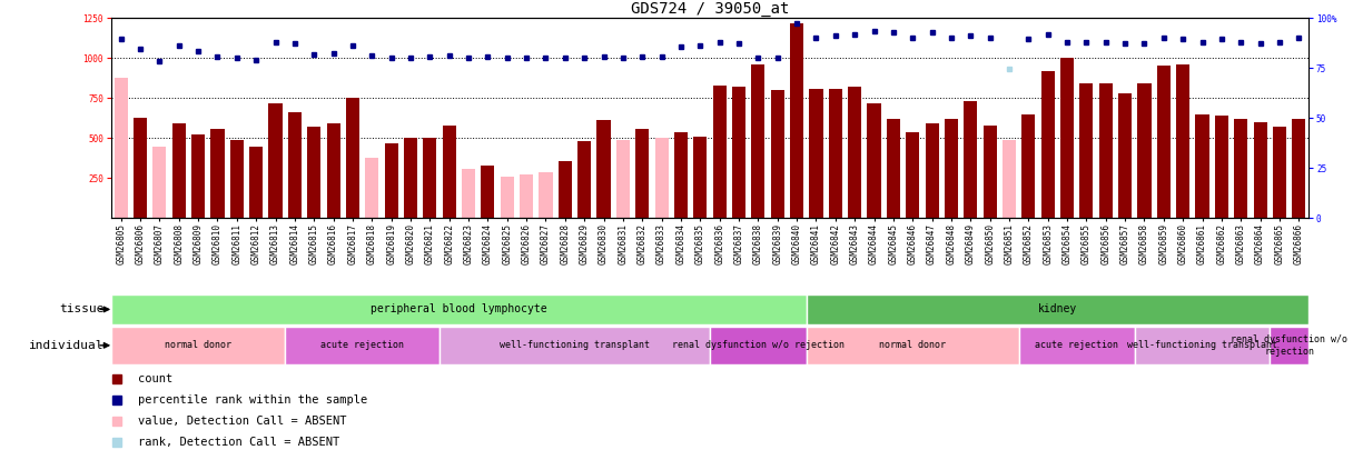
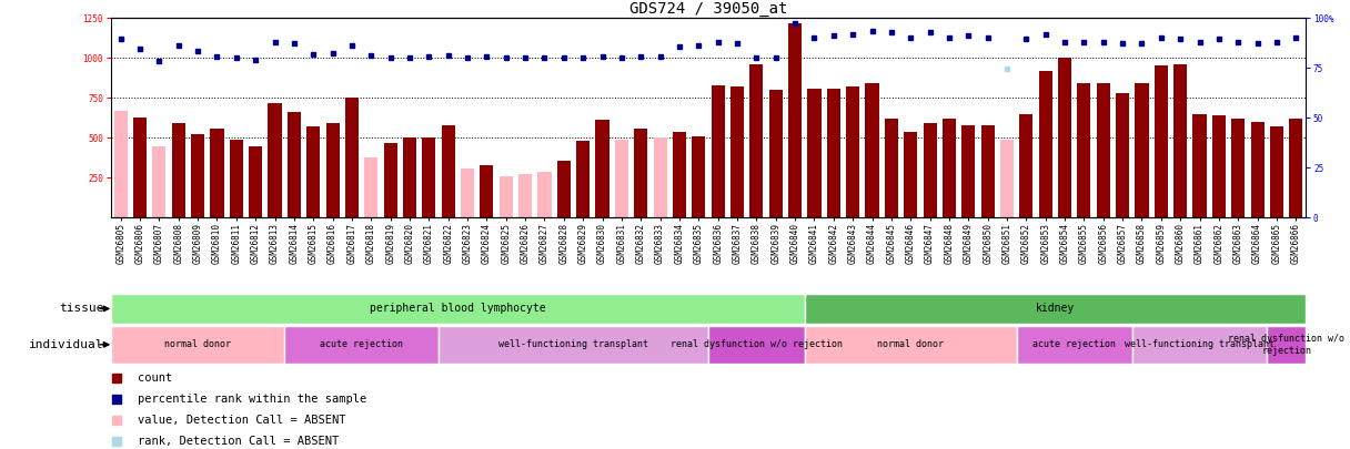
GSM26805: 880 -> 670
GSM26844: 720 -> 840
GSM26849: 730 -> 580
